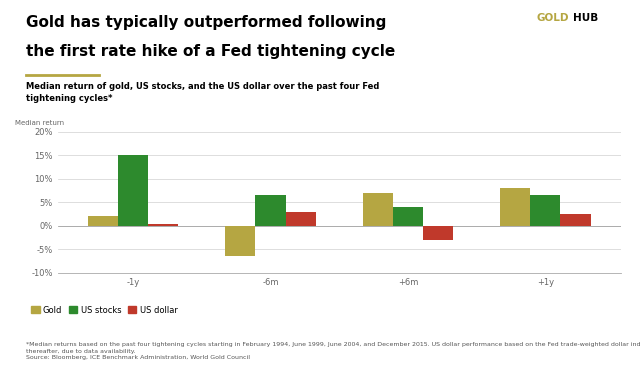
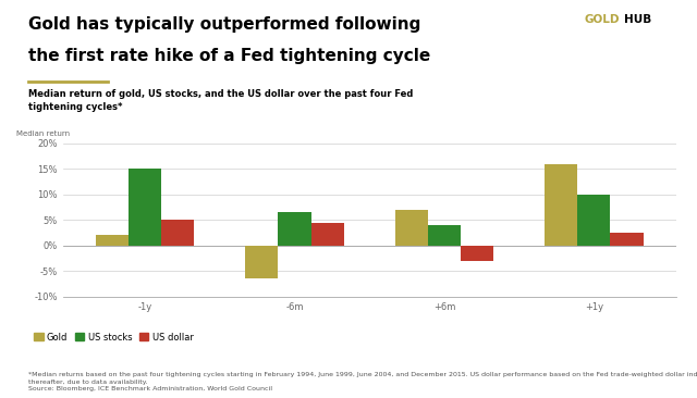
US dollar/-1y: 0.4% -> 5.0%
US dollar/-6m: 3.0% -> 4.5%
Gold/+1y: 8.0% -> 16.0%
US stocks/+1y: 6.5% -> 10.0%
